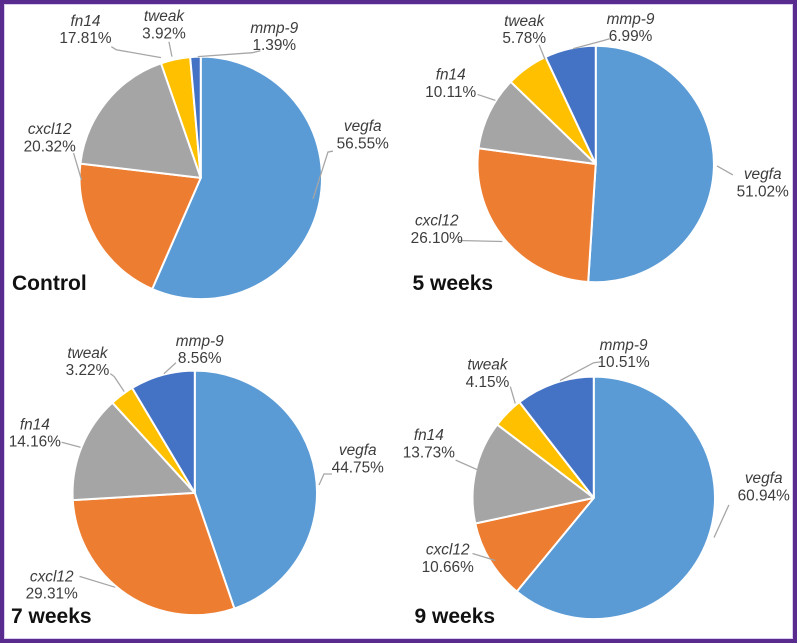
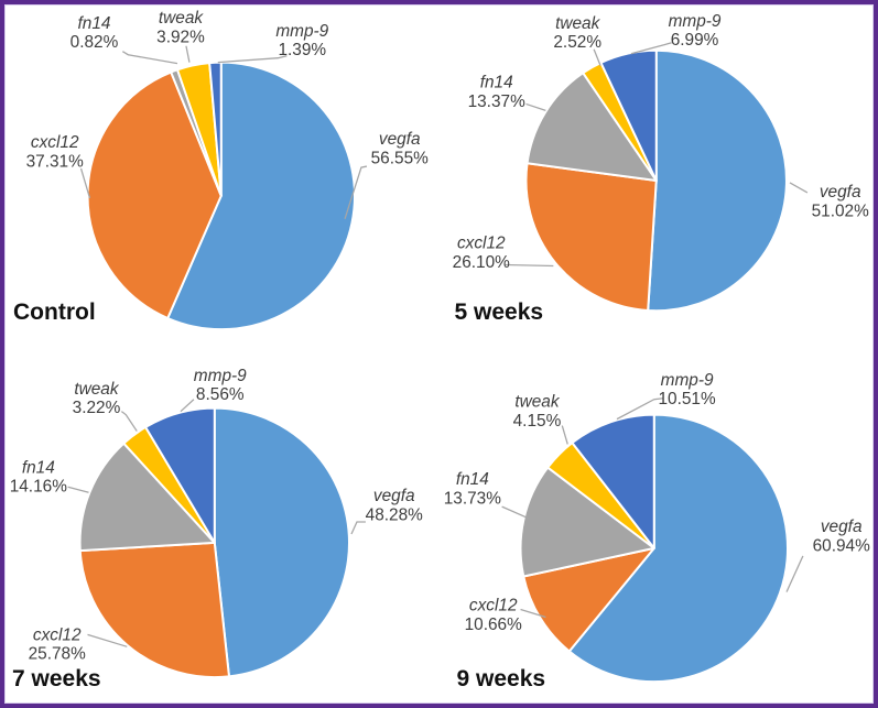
Control/cxcl12: 20.32% -> 37.31%
Control/fn14: 17.81% -> 0.82%
5 weeks/fn14: 10.11% -> 13.37%
5 weeks/tweak: 5.78% -> 2.52%
7 weeks/vegfa: 44.75% -> 48.28%
7 weeks/cxcl12: 29.31% -> 25.78%
